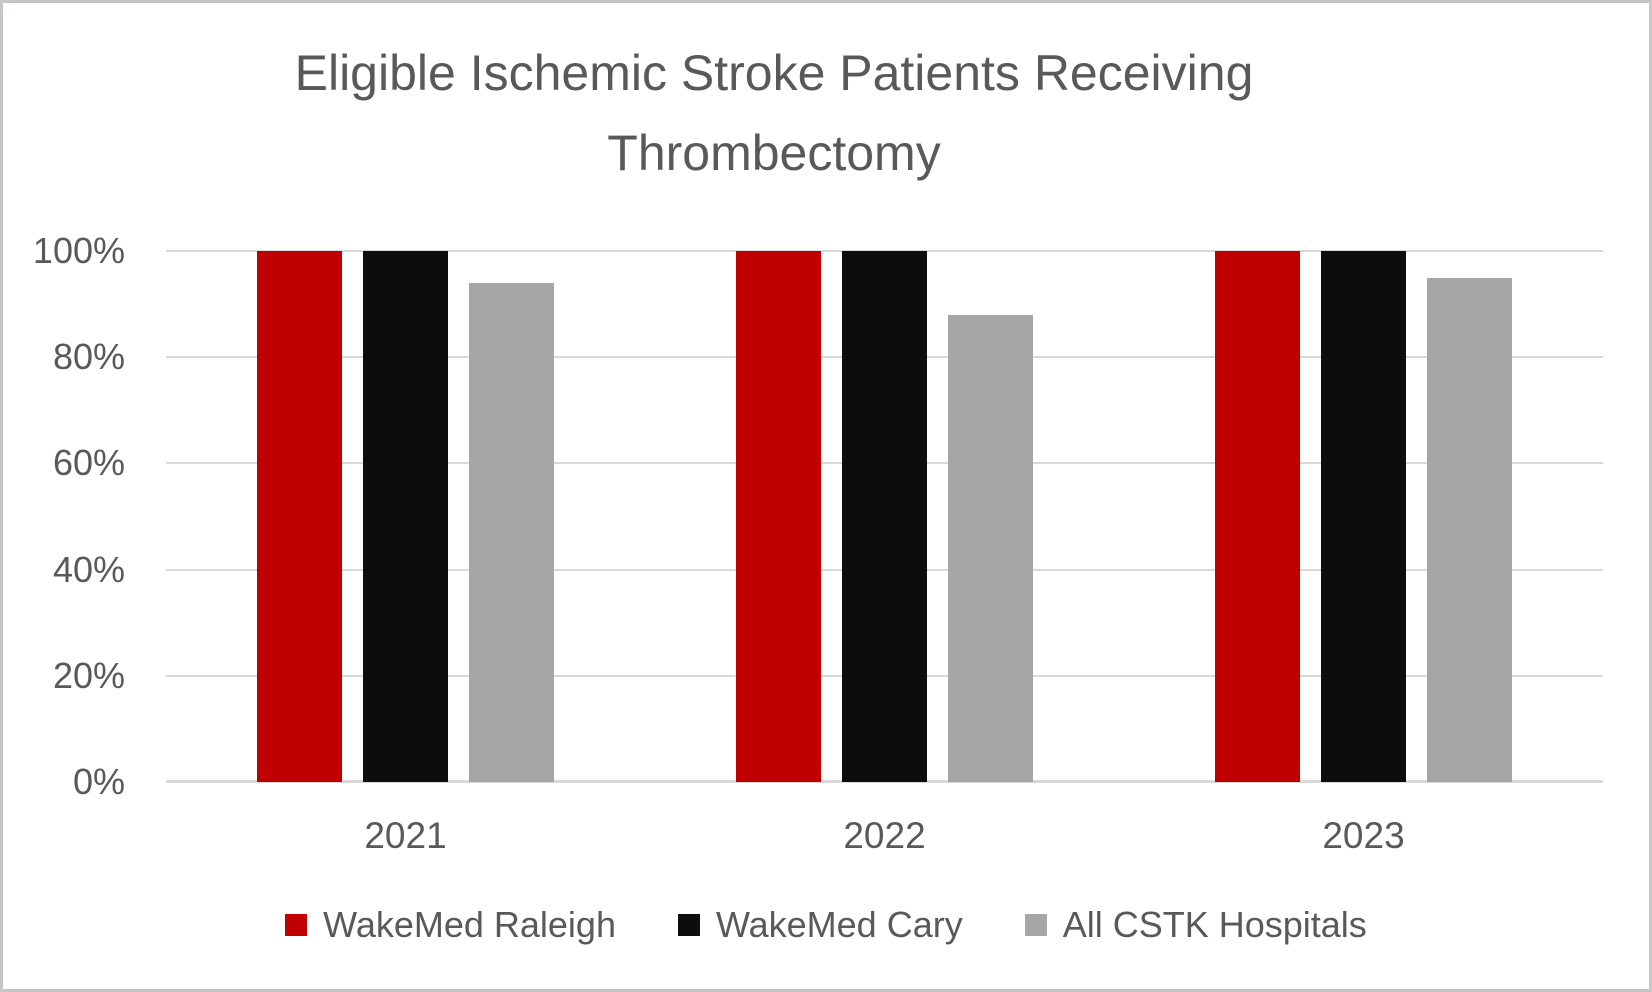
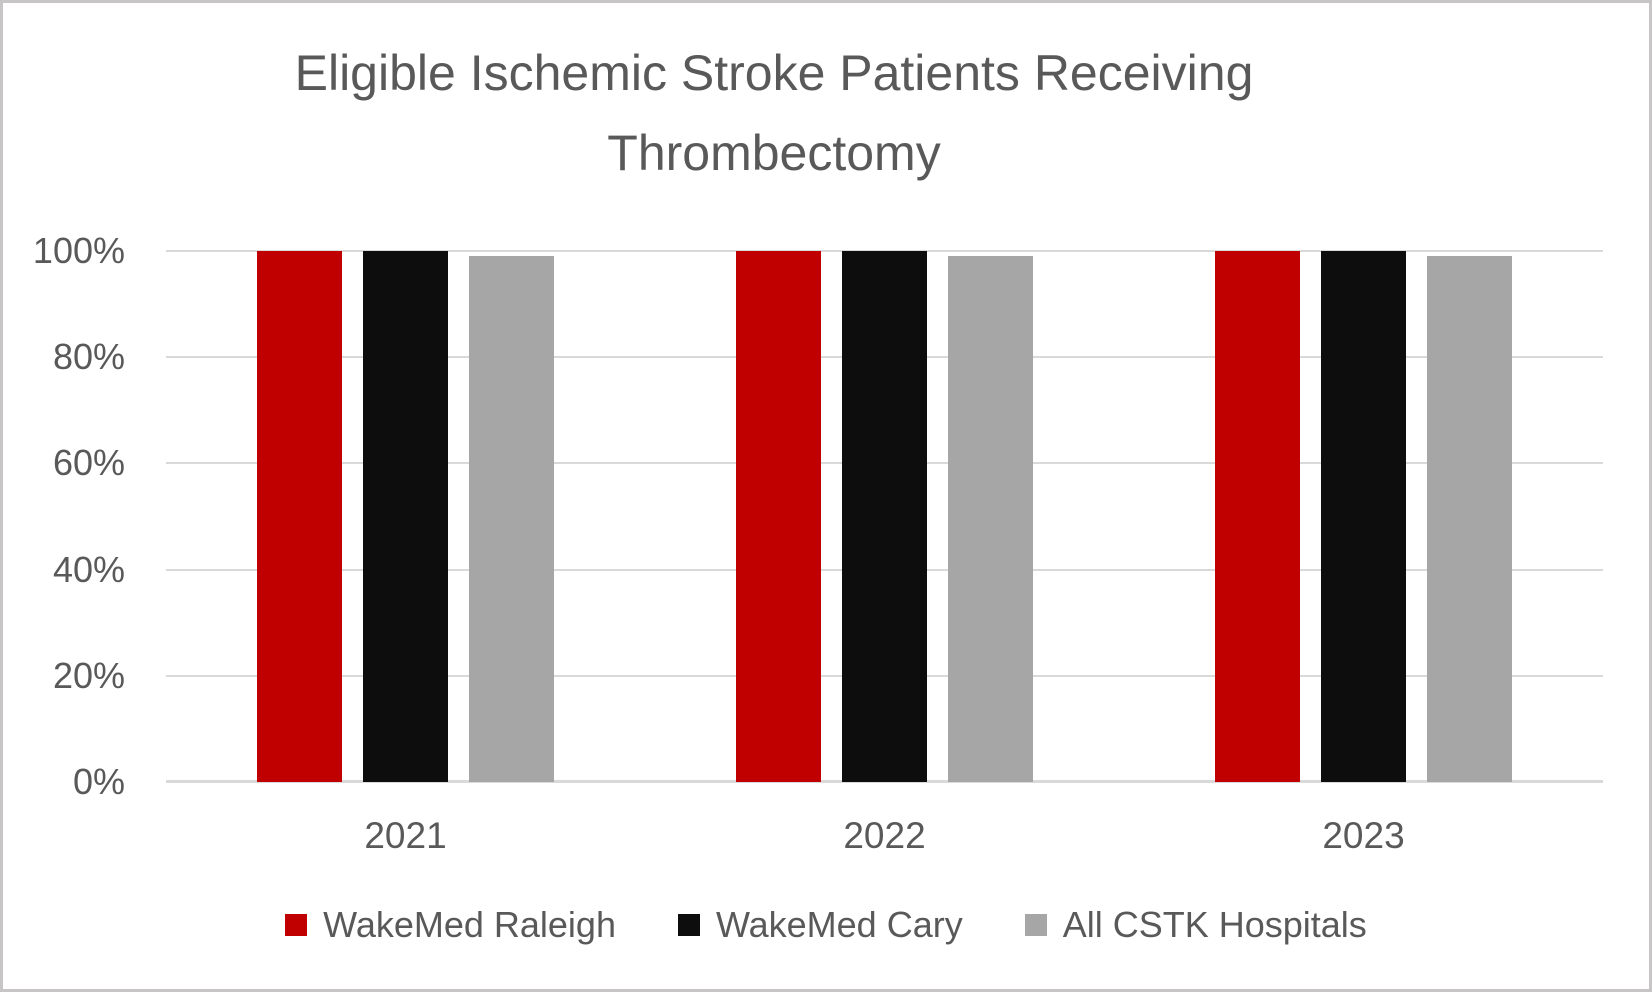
All CSTK Hospitals/2021: 94% -> 99%
All CSTK Hospitals/2022: 88% -> 99%
All CSTK Hospitals/2023: 95% -> 99%
